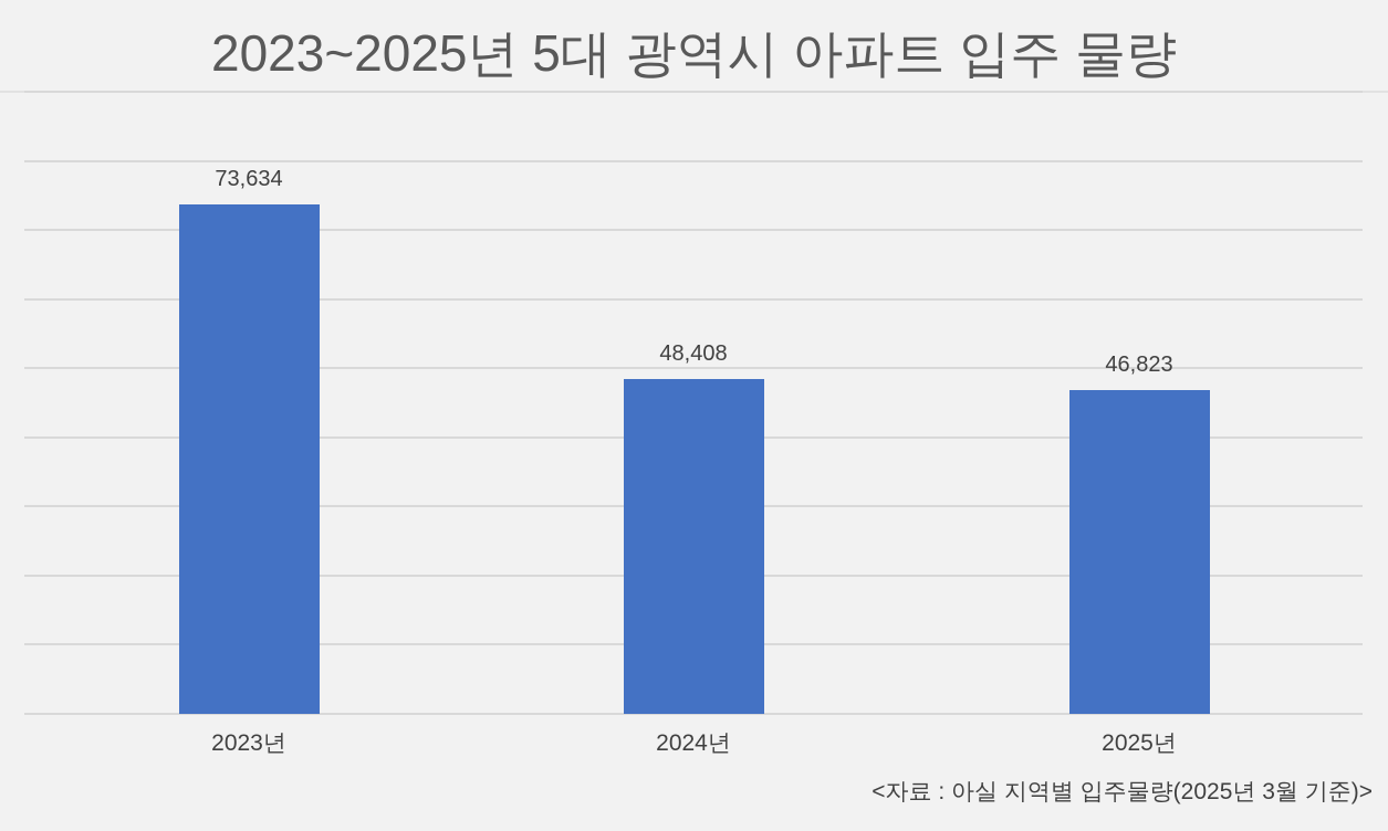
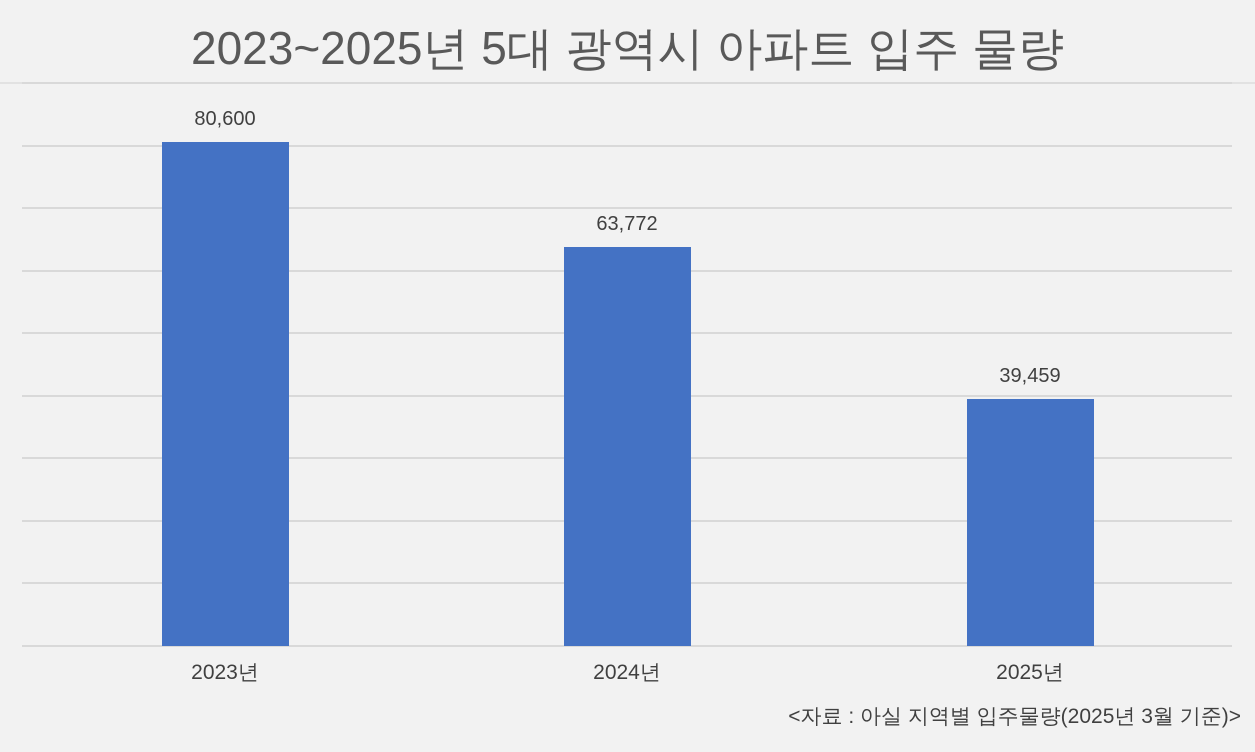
2023년: 73,634 -> 80,600
2024년: 48,408 -> 63,772
2025년: 46,823 -> 39,459
